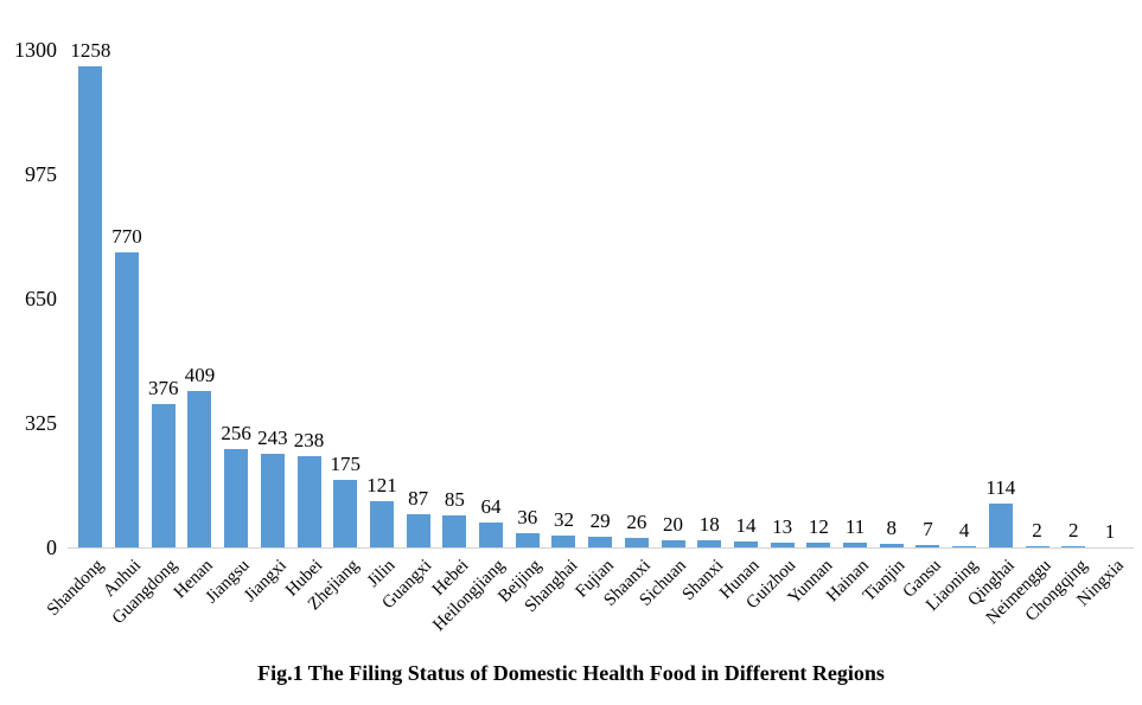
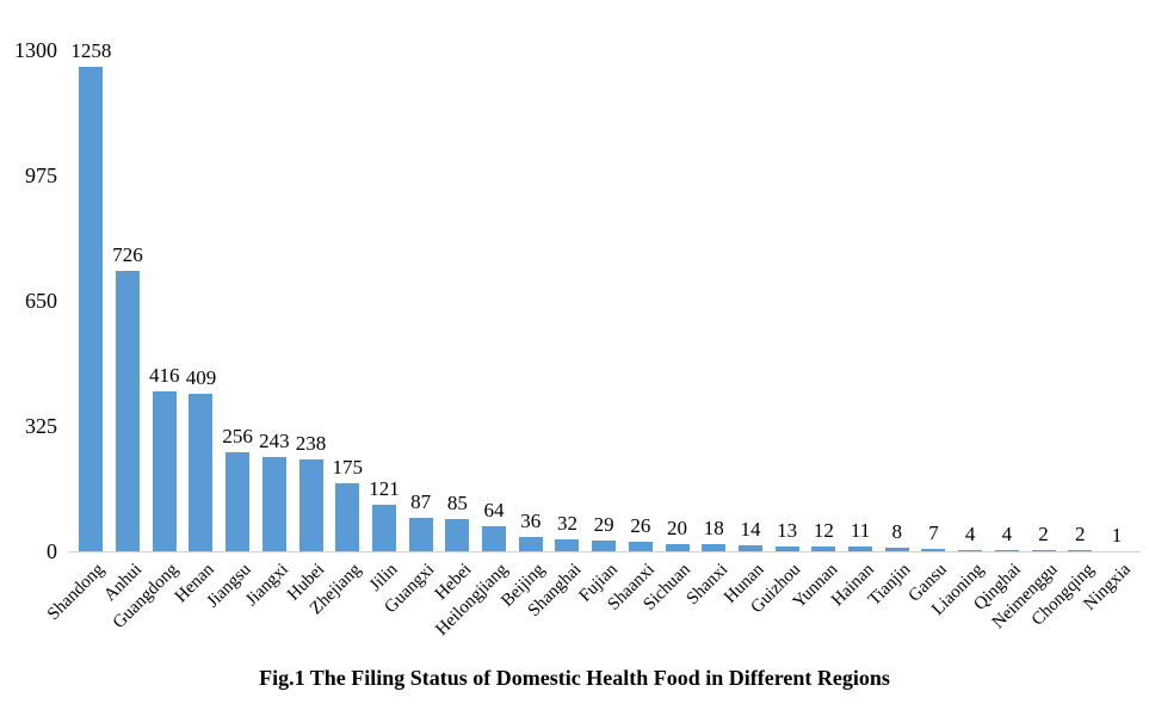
Anhui: 770 -> 726
Guangdong: 376 -> 416
Qinghai: 114 -> 4
